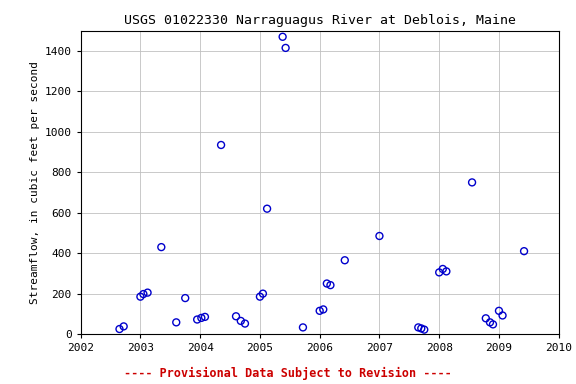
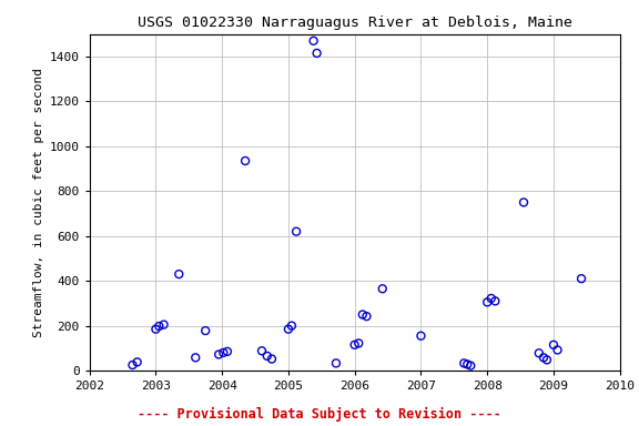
2007: 485 -> 155
